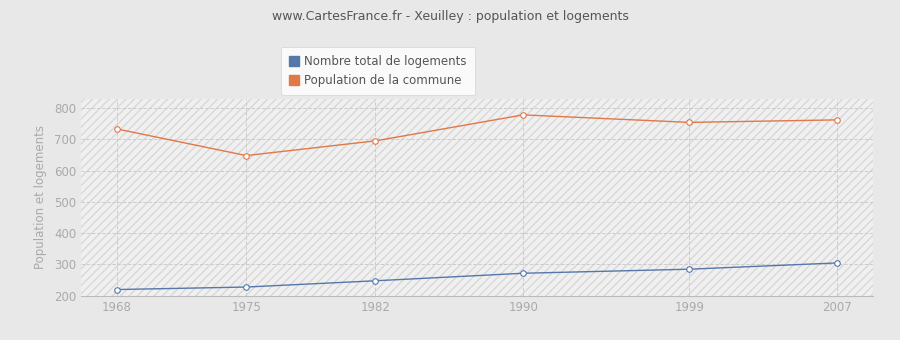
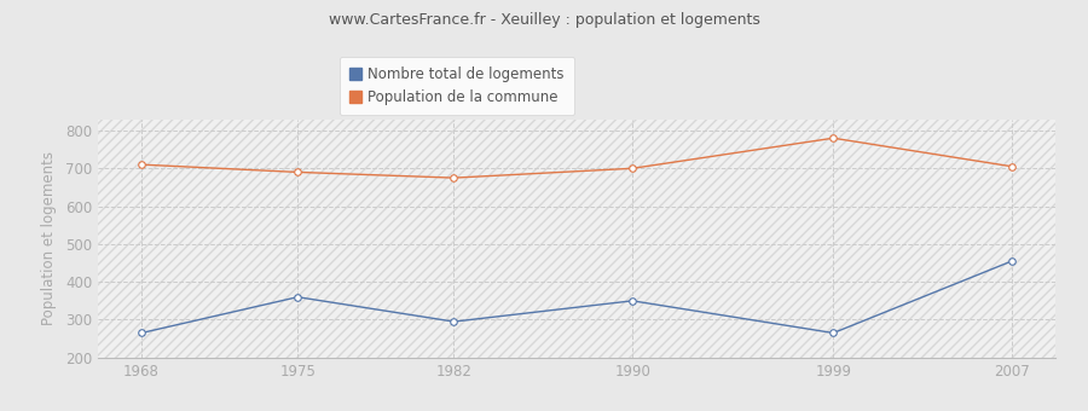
Nombre total de logements/1968: 220 -> 265
Population de la commune/1968: 733 -> 710
Nombre total de logements/1975: 228 -> 360
Population de la commune/1975: 648 -> 690
Nombre total de logements/1982: 248 -> 295
Population de la commune/1982: 695 -> 675
Nombre total de logements/1990: 272 -> 350
Population de la commune/1990: 778 -> 700
Nombre total de logements/1999: 285 -> 265
Population de la commune/1999: 754 -> 780
Nombre total de logements/2007: 305 -> 455
Population de la commune/2007: 762 -> 705
